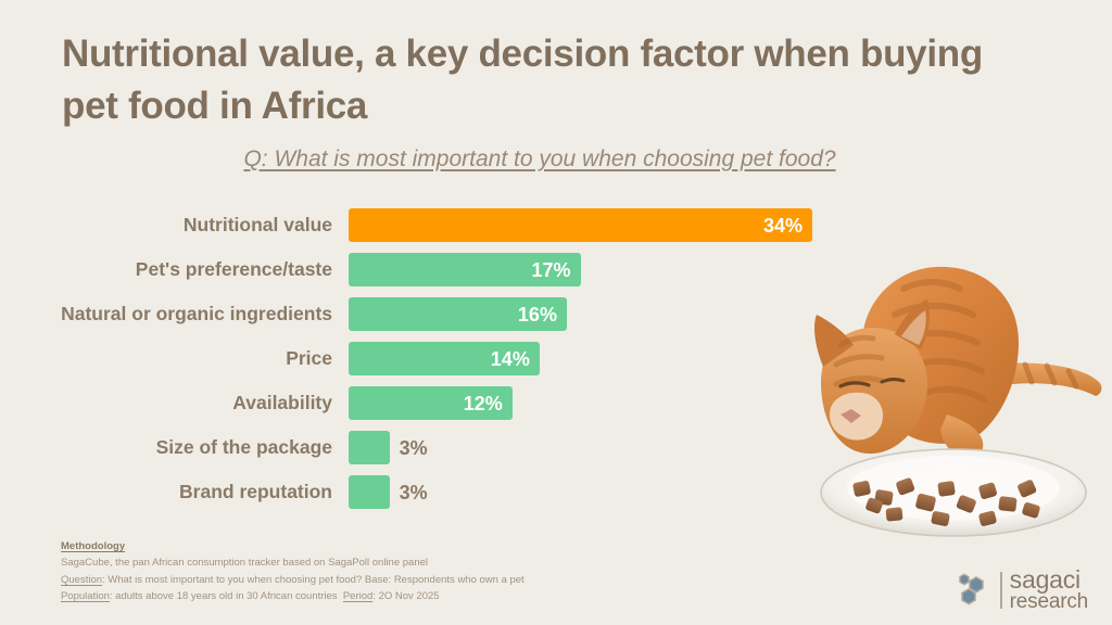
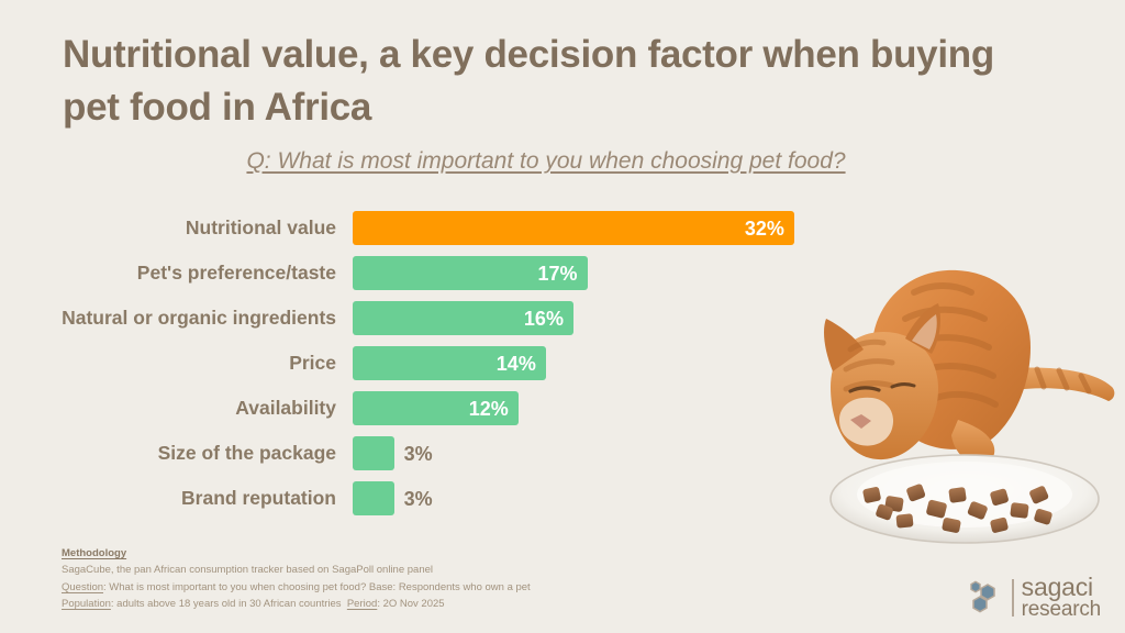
Nutritional value: 34% -> 32%
